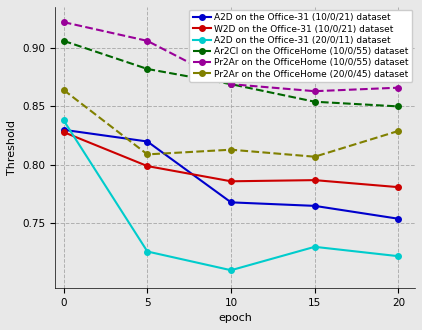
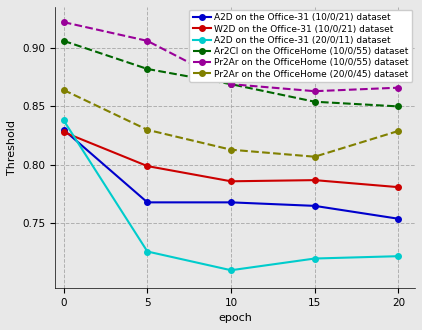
A2D on the Office-31 (10/0/21) dataset/5: 0.820 -> 0.768
Pr2Ar on the OfficeHome (20/0/45) dataset/5: 0.809 -> 0.830
A2D on the Office-31 (20/0/11) dataset/15: 0.730 -> 0.720
